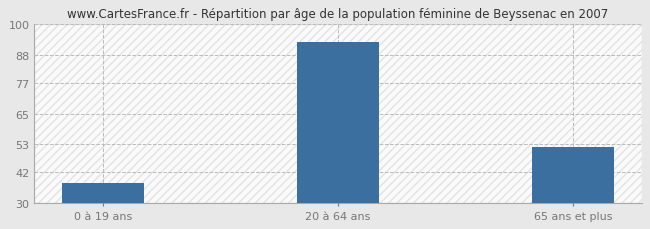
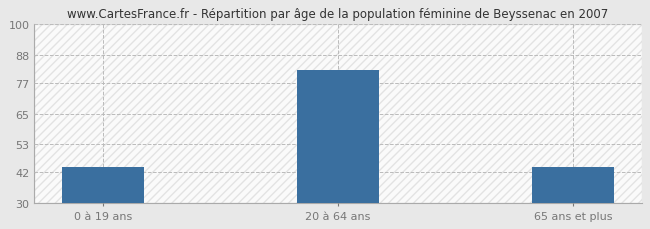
0 à 19 ans: 38 -> 44
20 à 64 ans: 93 -> 82
65 ans et plus: 52 -> 44
